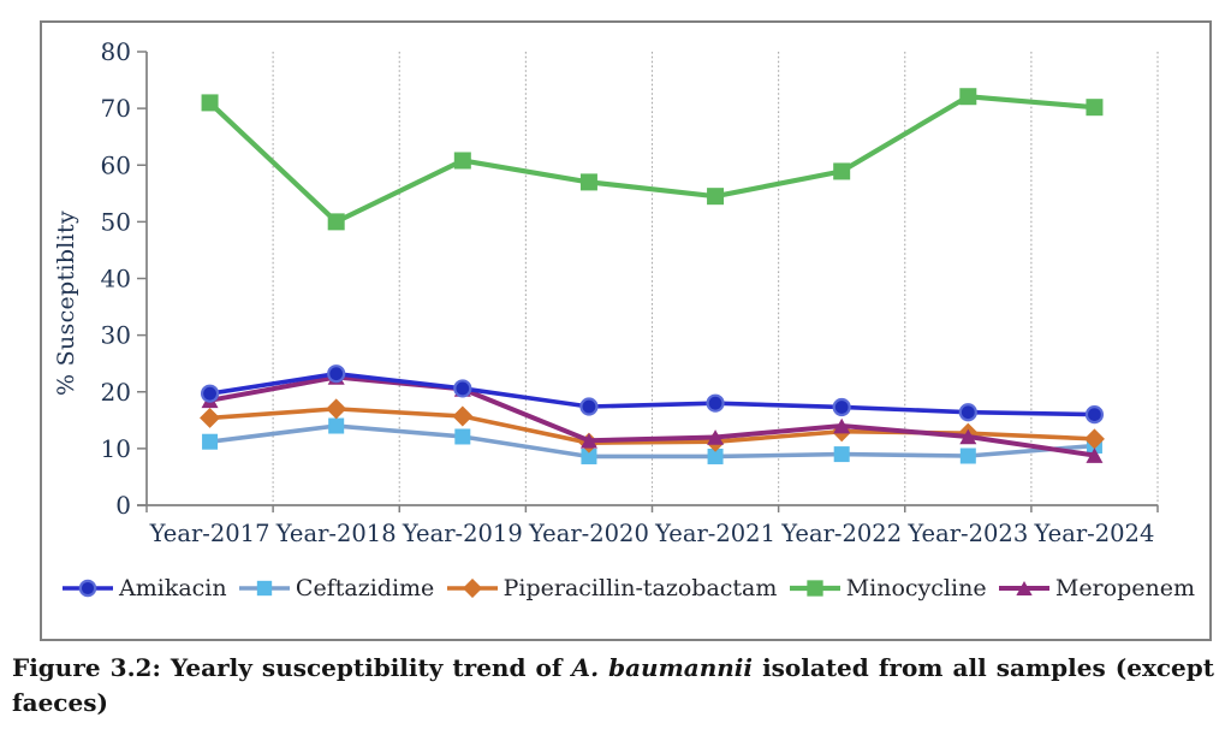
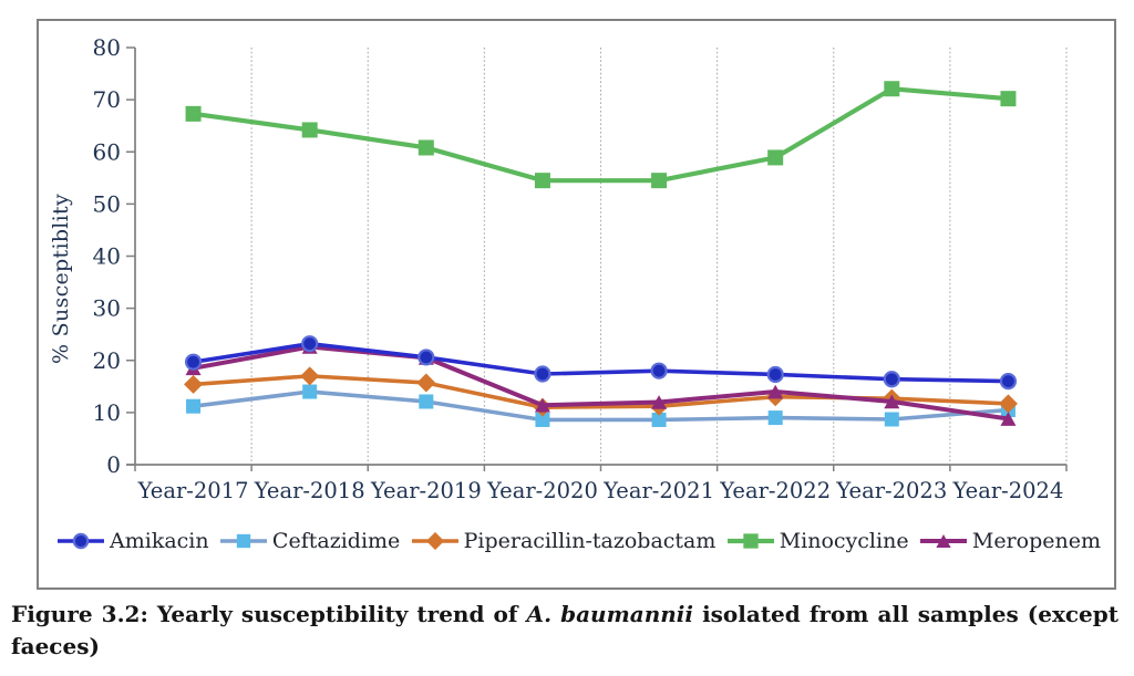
Minocycline/Year-2017: 71 -> 67
Minocycline/Year-2018: 50 -> 64
Minocycline/Year-2020: 57 -> 54
